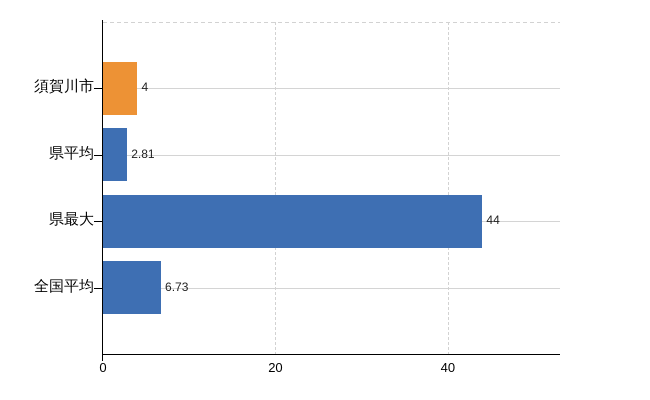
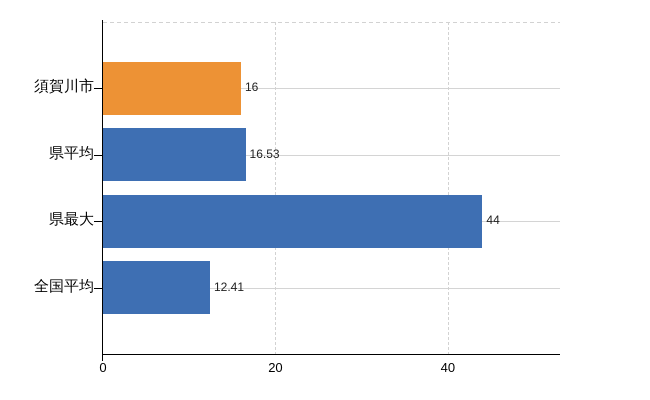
須賀川市: 4 -> 16
県平均: 2.81 -> 16.53
全国平均: 6.73 -> 12.41
